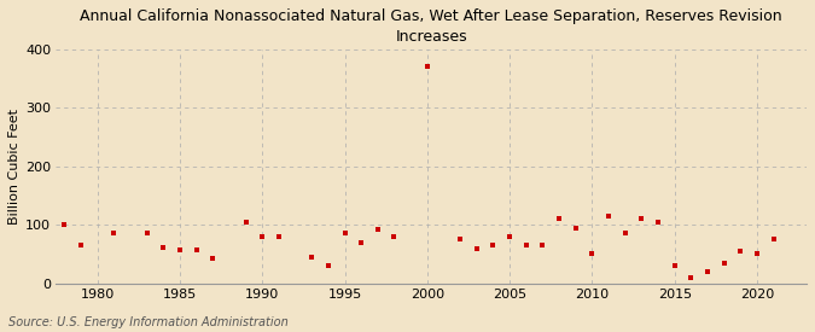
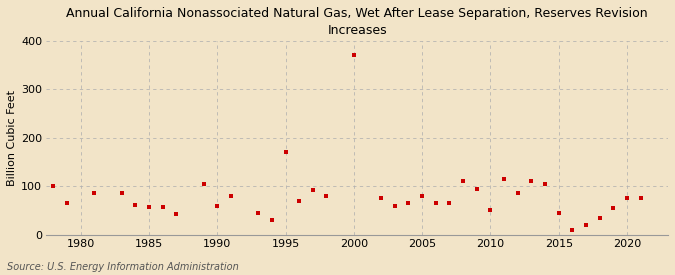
1990: 80 -> 60
1995: 85 -> 170
2015: 30 -> 45
2020: 50 -> 75
